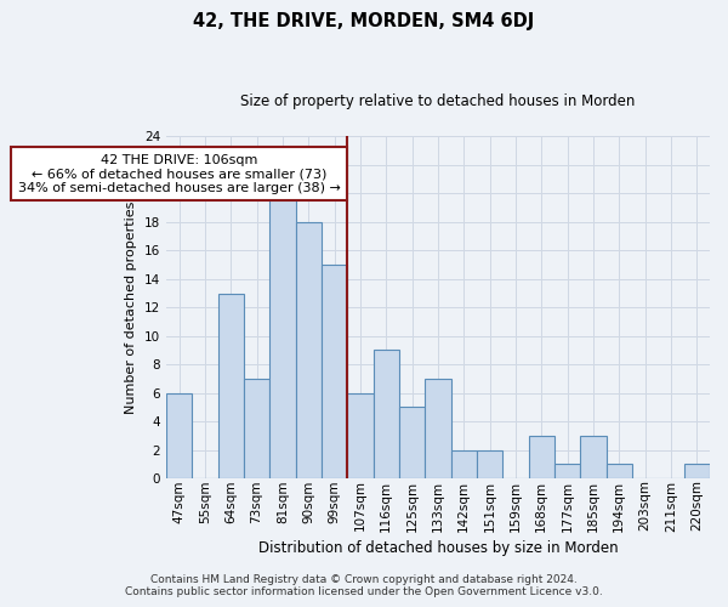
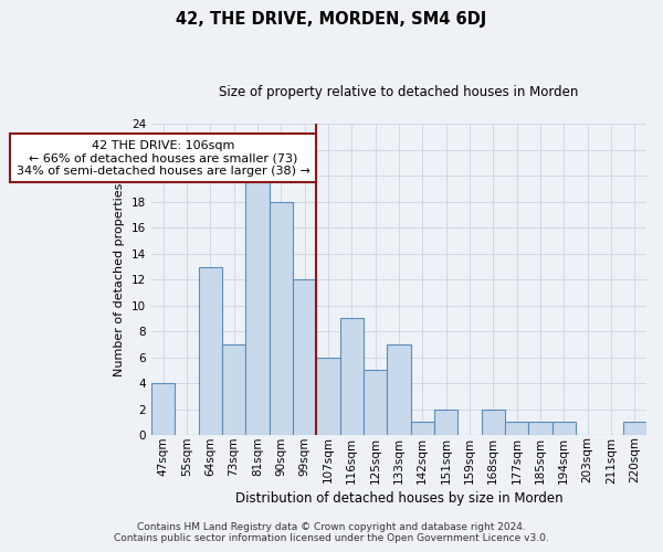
47sqm: 6 -> 4
99sqm: 15 -> 12
142sqm: 2 -> 1
168sqm: 3 -> 2
185sqm: 3 -> 1
